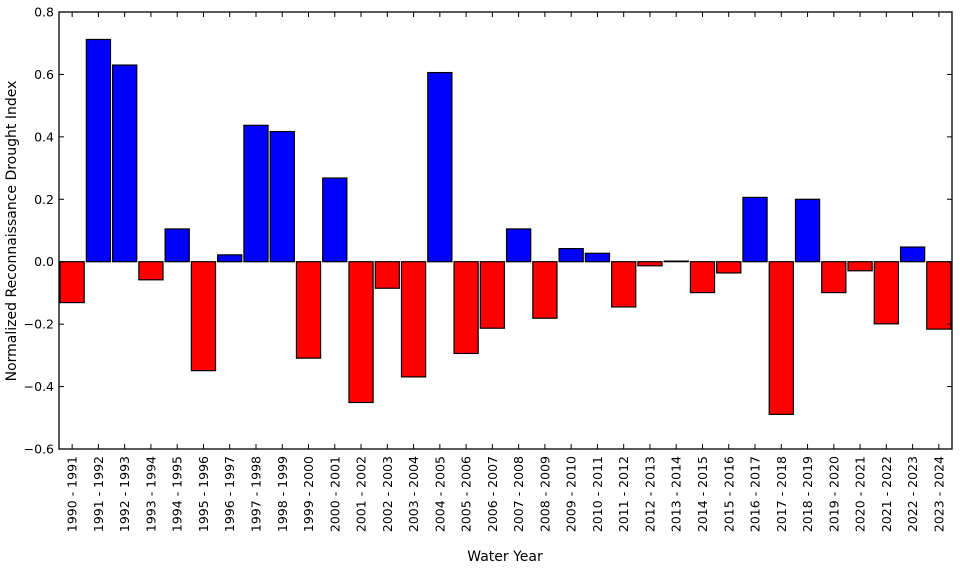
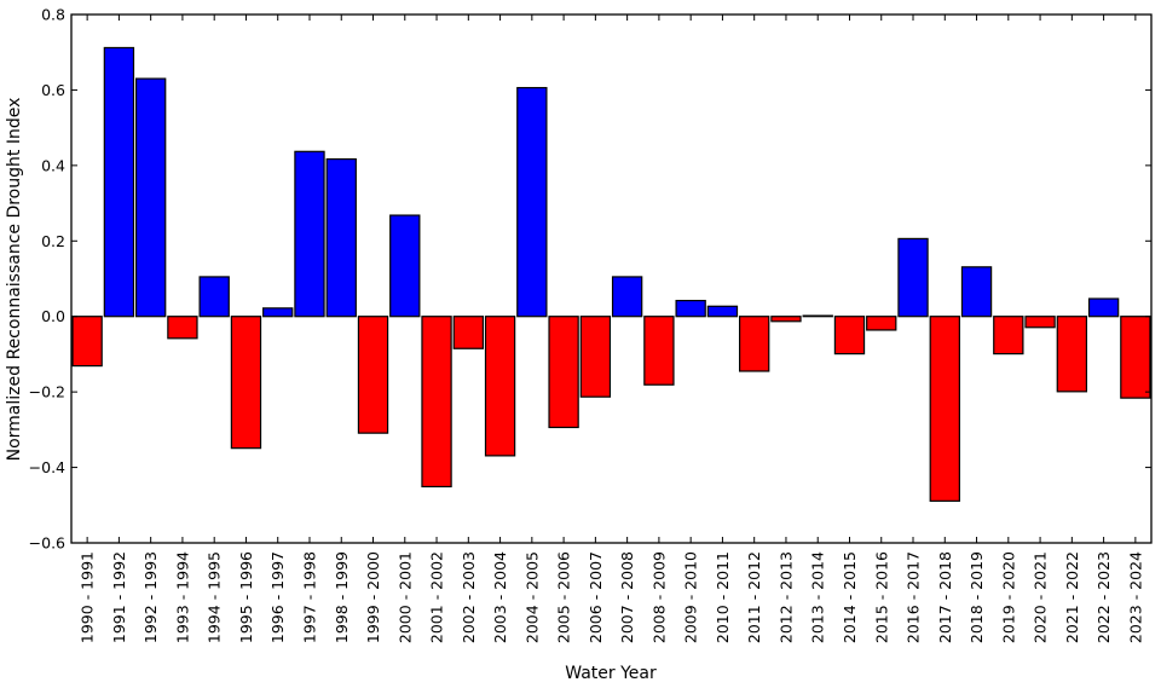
2018 - 2019: 0.20 -> 0.13
